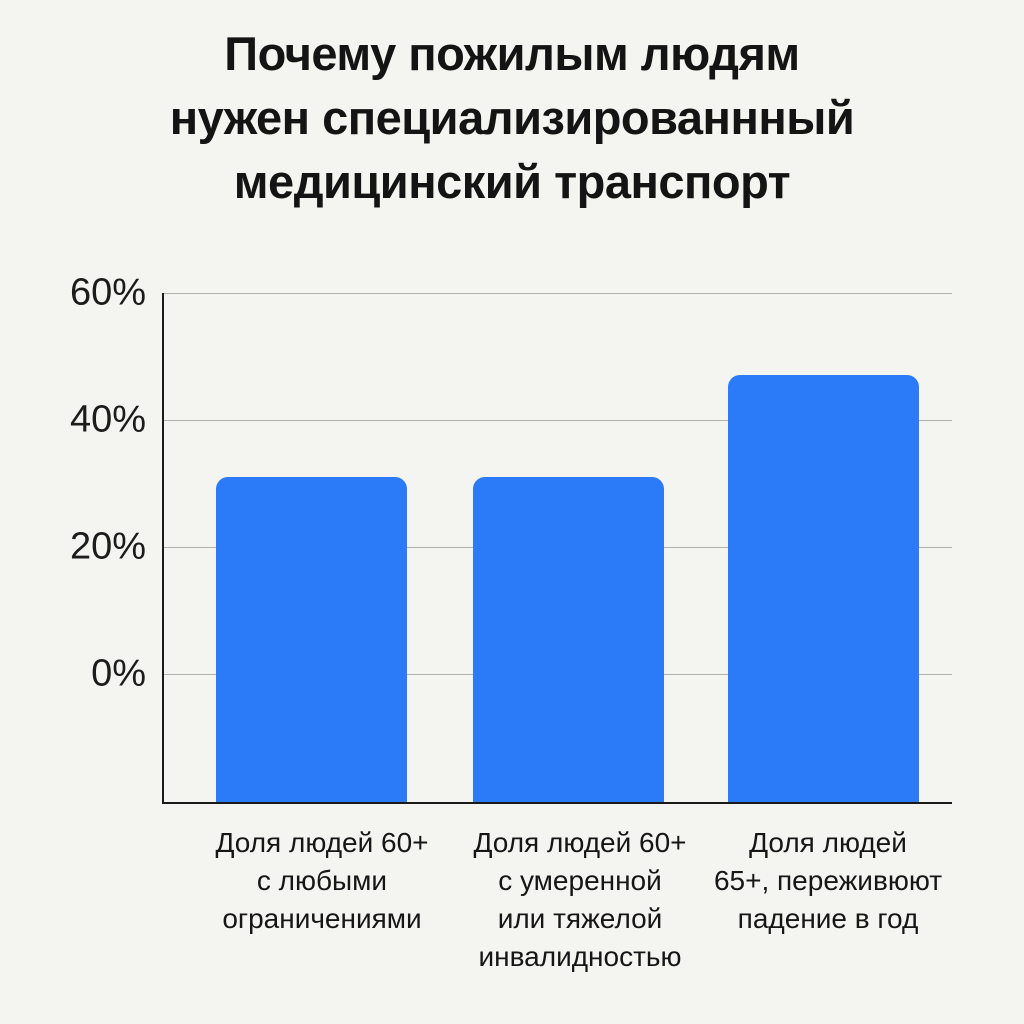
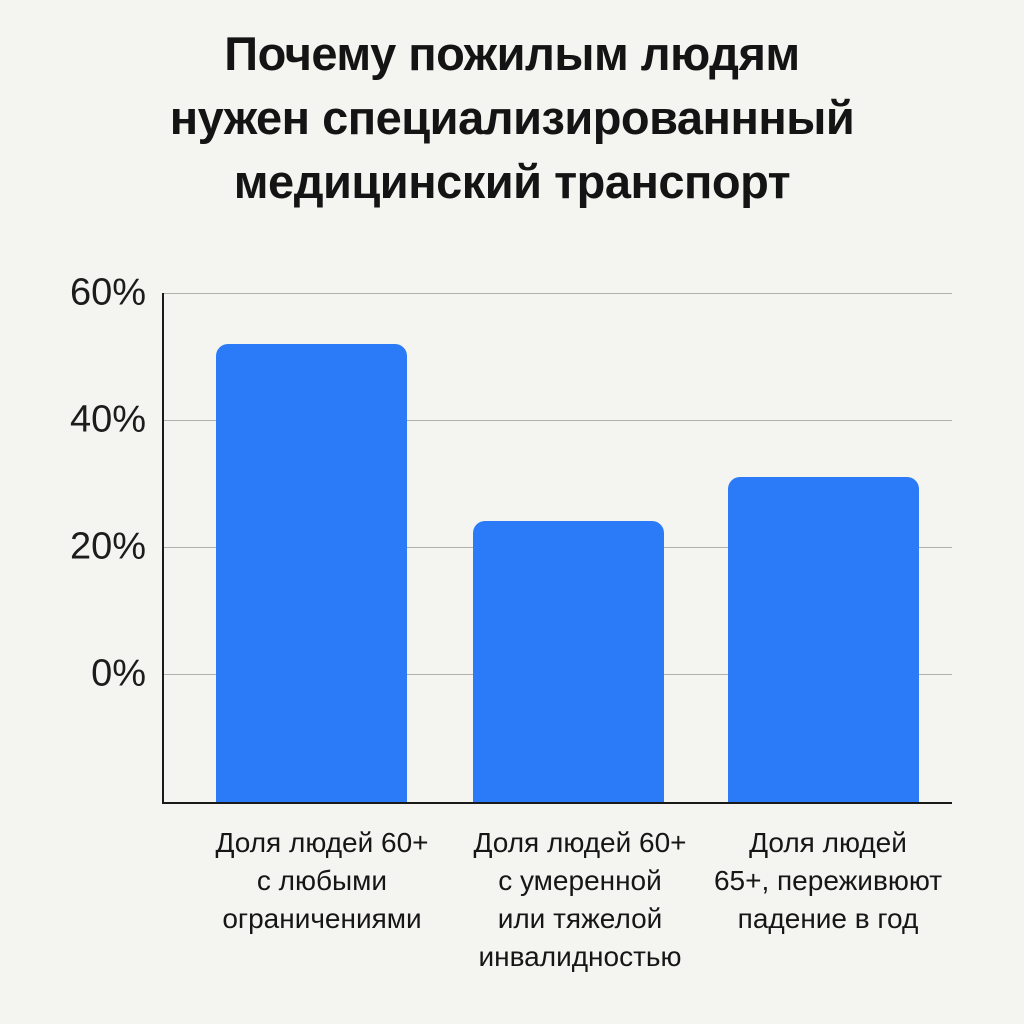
Доля людей 60+ с любыми ограничениями: 31% -> 52%
Доля людей 60+ с умеренной или тяжелой инвалидностью: 31% -> 24%
Доля людей 65+, переживюют падение в год: 47% -> 31%
